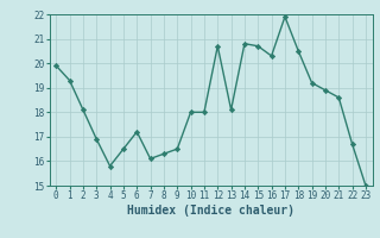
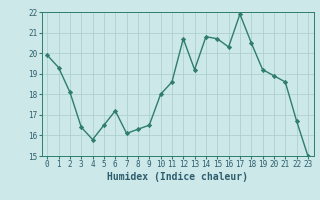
3: 16.9 -> 16.4
11: 18.0 -> 18.6
13: 18.1 -> 19.2
